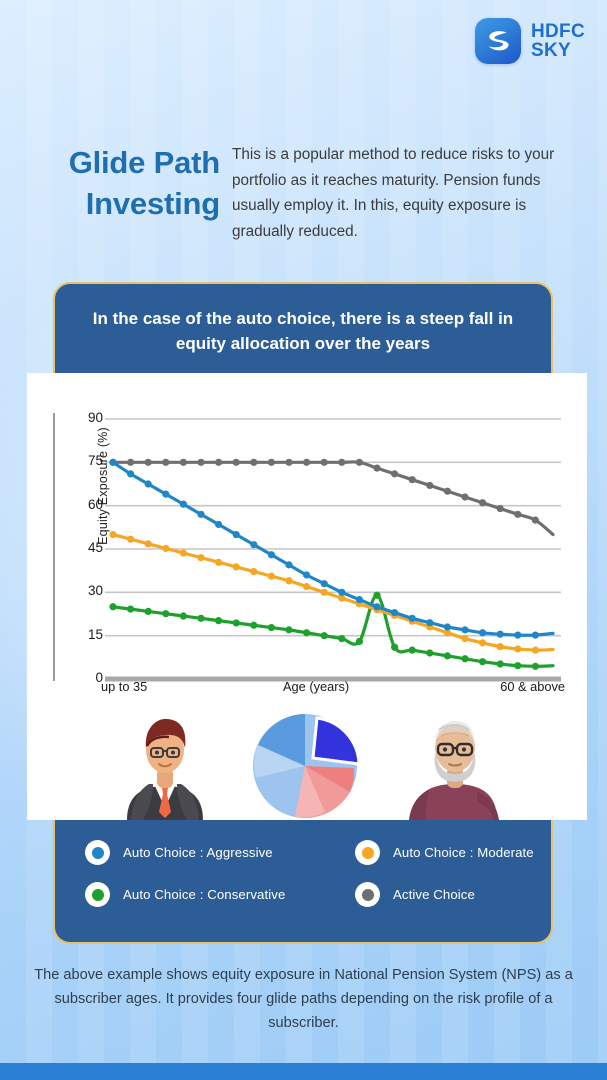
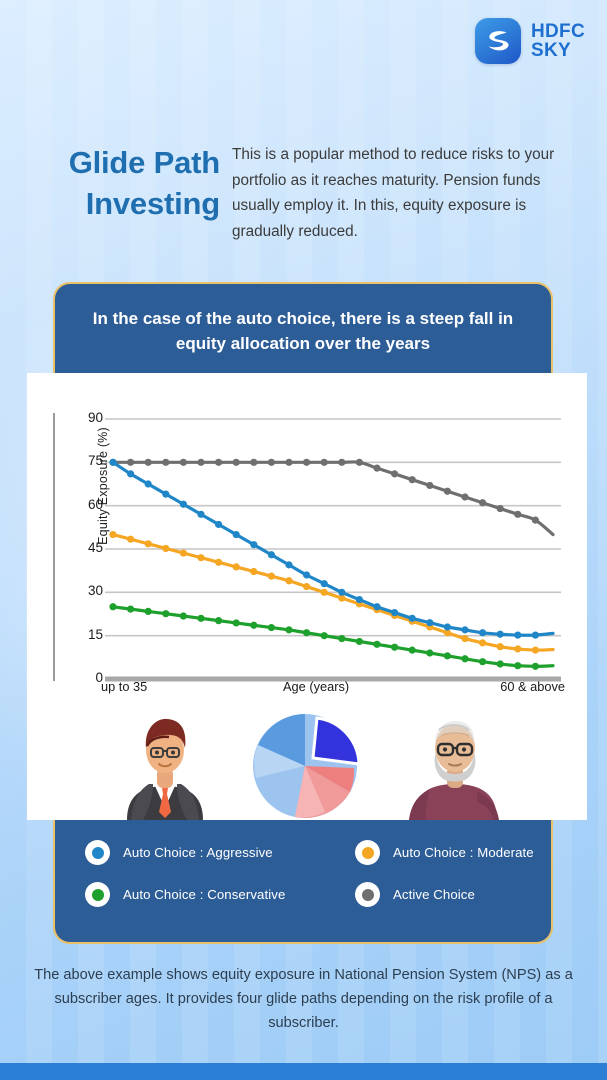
Auto Choice : Conservative/15: 29 -> 12
